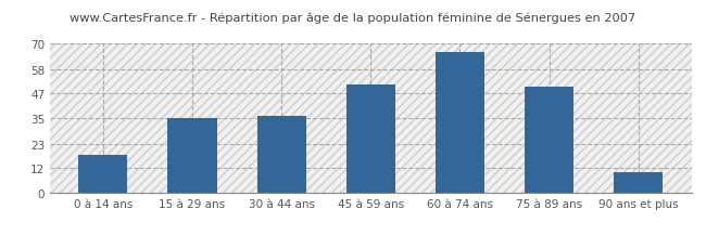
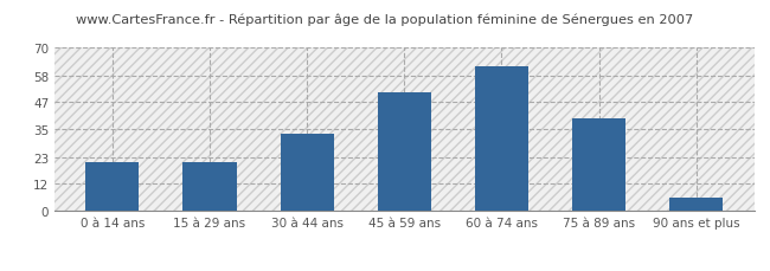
0 à 14 ans: 18 -> 21
15 à 29 ans: 35 -> 21
30 à 44 ans: 36 -> 33
60 à 74 ans: 66 -> 62
75 à 89 ans: 50 -> 40
90 ans et plus: 10 -> 6
